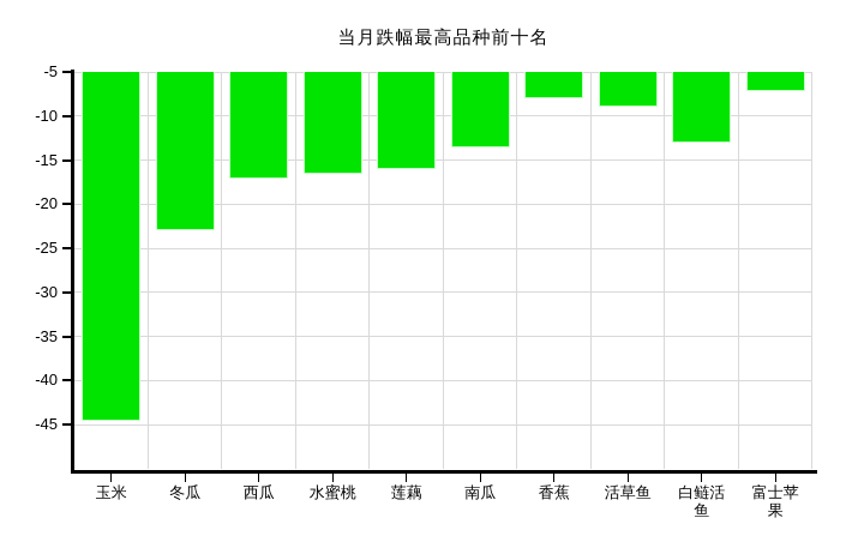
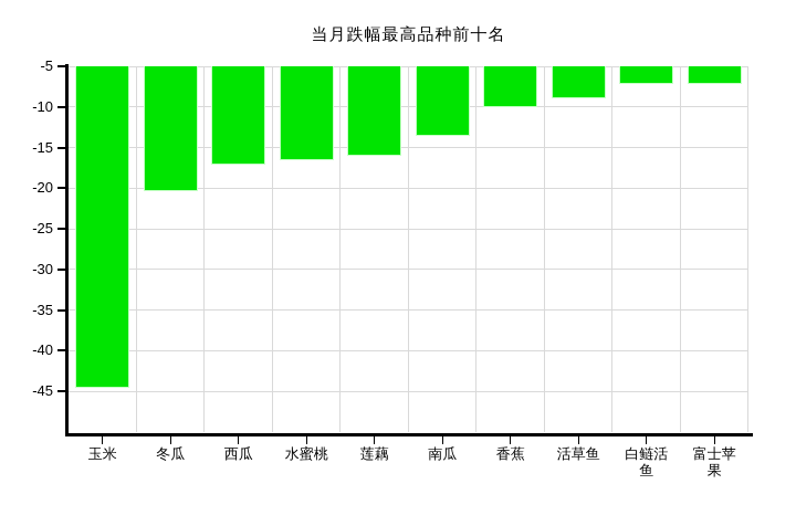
冬瓜: -23 -> -20
香蕉: -8 -> -10
白鲢活鱼: -13 -> -7
